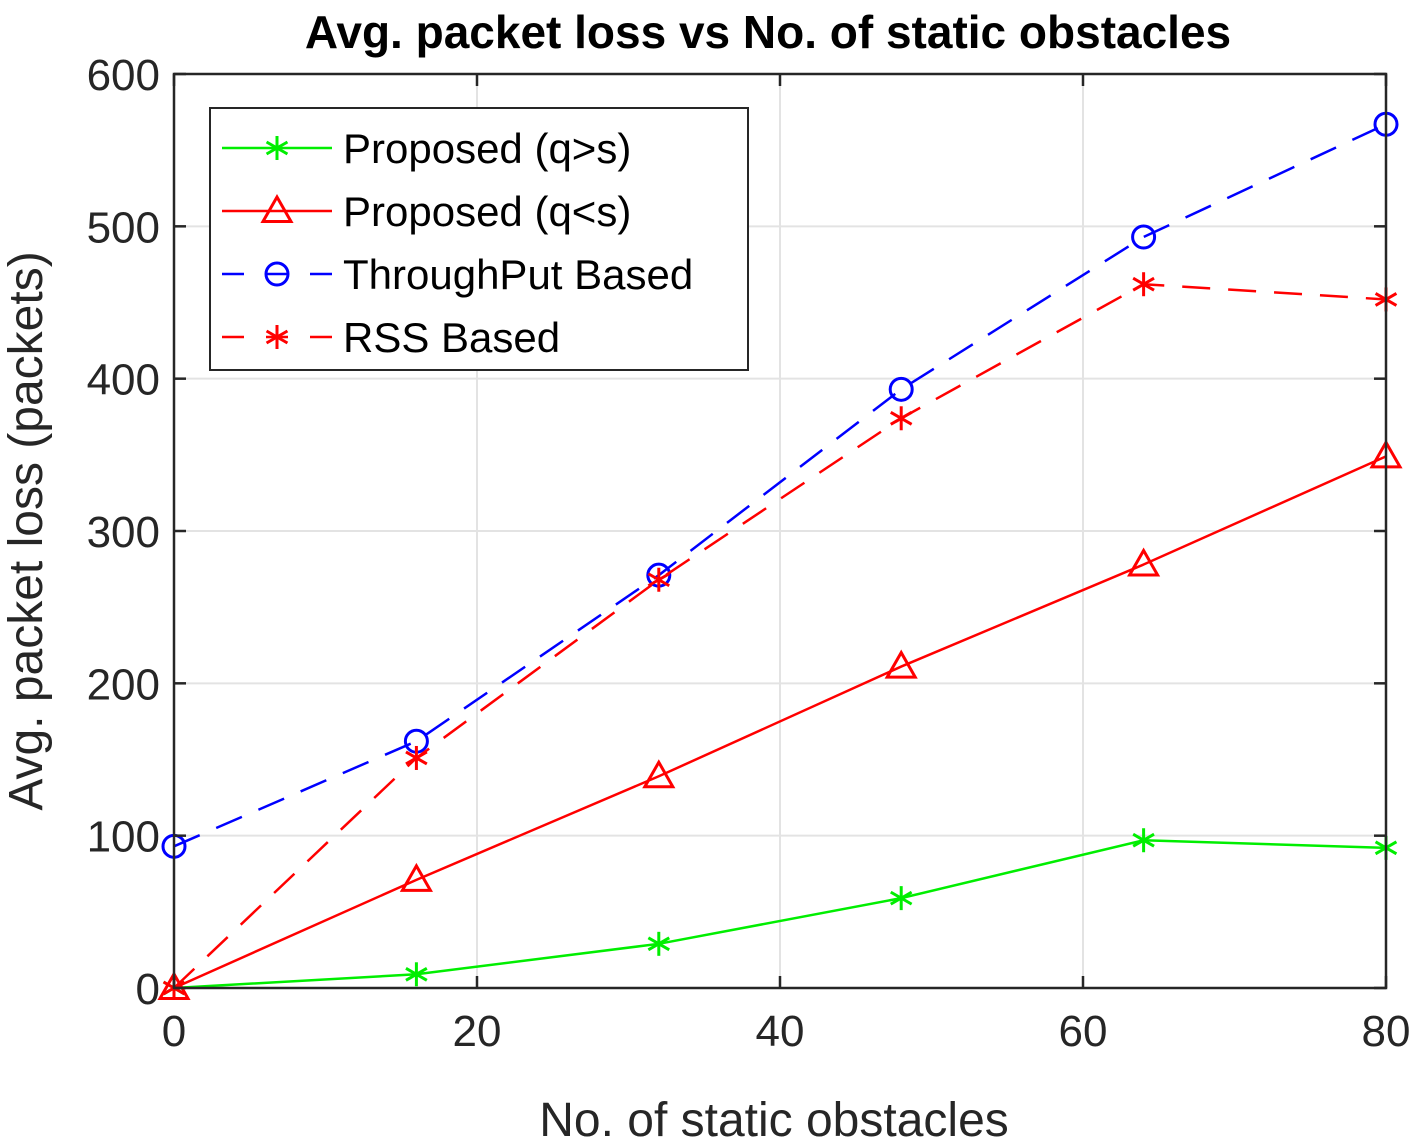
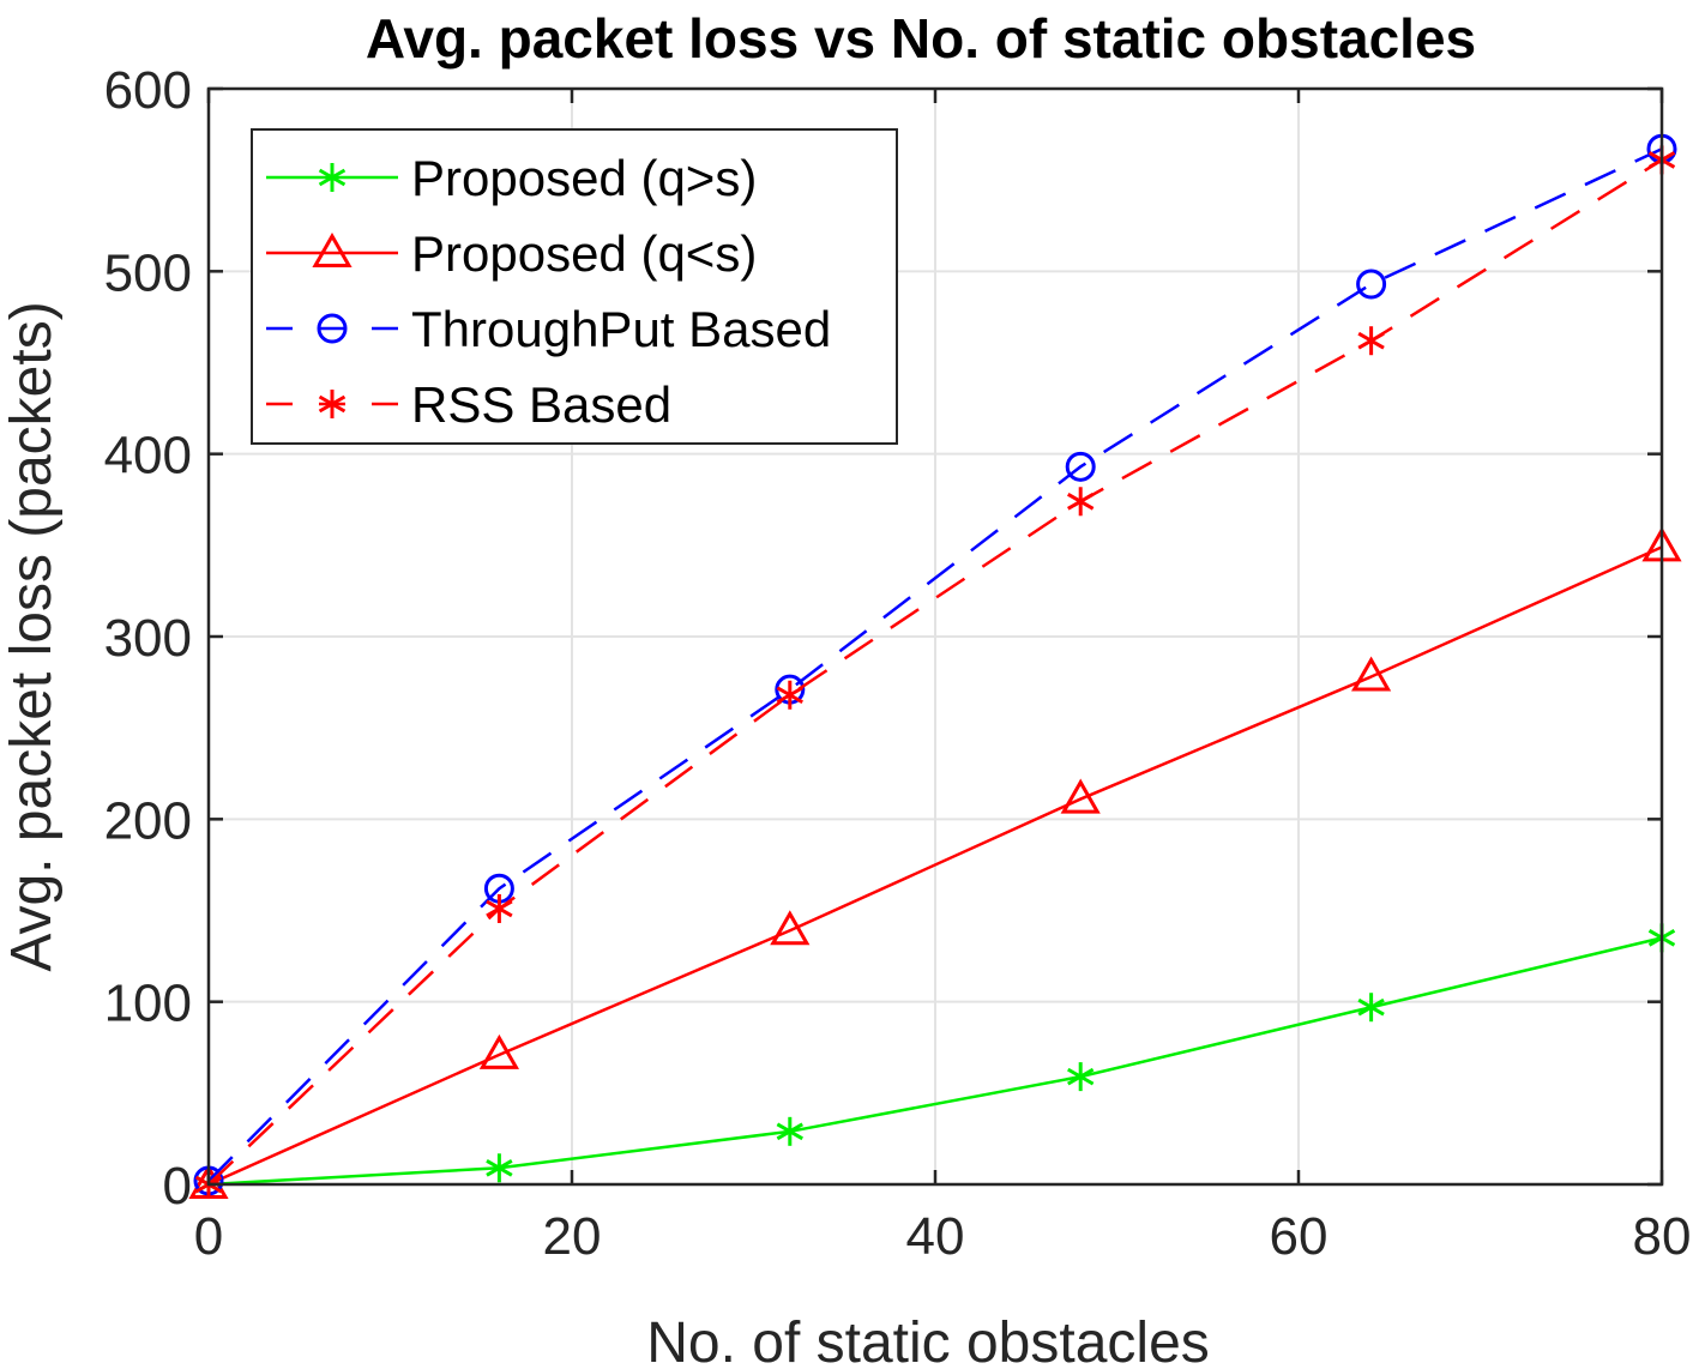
ThroughPut Based/0: 93 -> 2
Proposed (q>s)/80: 92 -> 135
RSS Based/80: 452 -> 561
